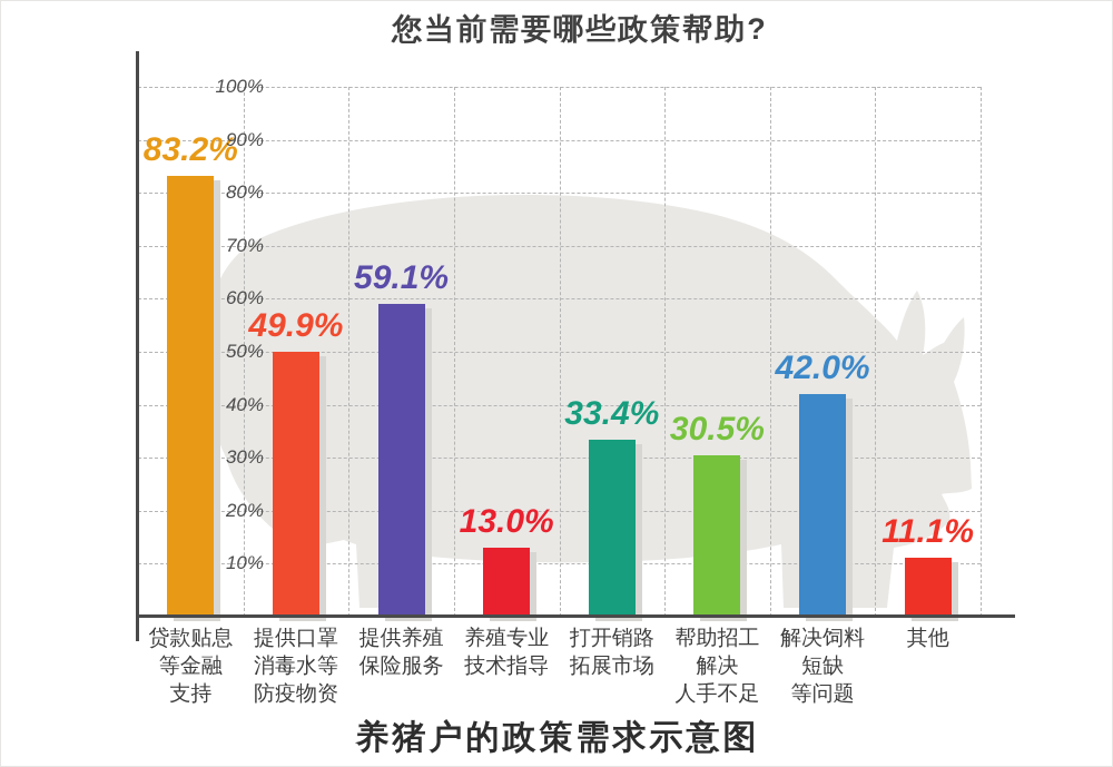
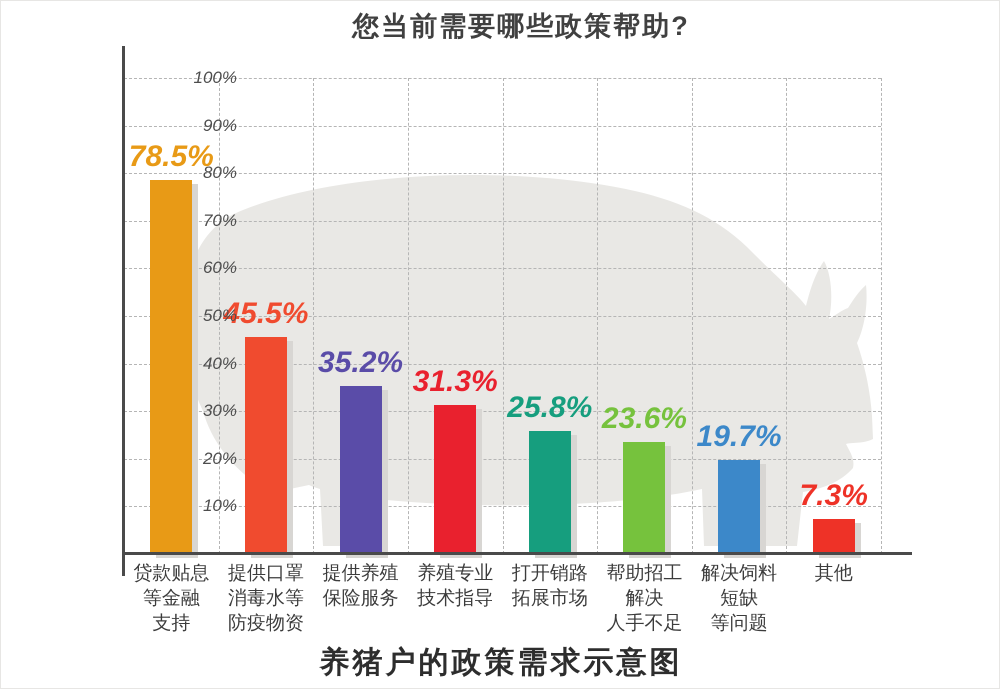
贷款贴息 等金融 支持: 83.2% -> 78.5%
提供口罩 消毒水等 防疫物资: 49.9% -> 45.5%
提供养殖 保险服务: 59.1% -> 35.2%
养殖专业 技术指导: 13.0% -> 31.3%
打开销路 拓展市场: 33.4% -> 25.8%
帮助招工 解决 人手不足: 30.5% -> 23.6%
解决饲料 短缺 等问题: 42.0% -> 19.7%
其他: 11.1% -> 7.3%
